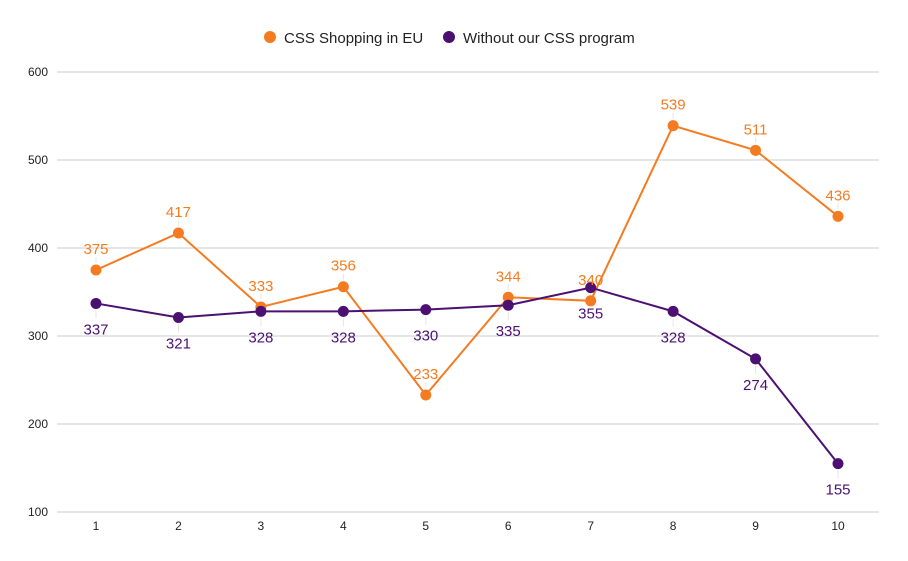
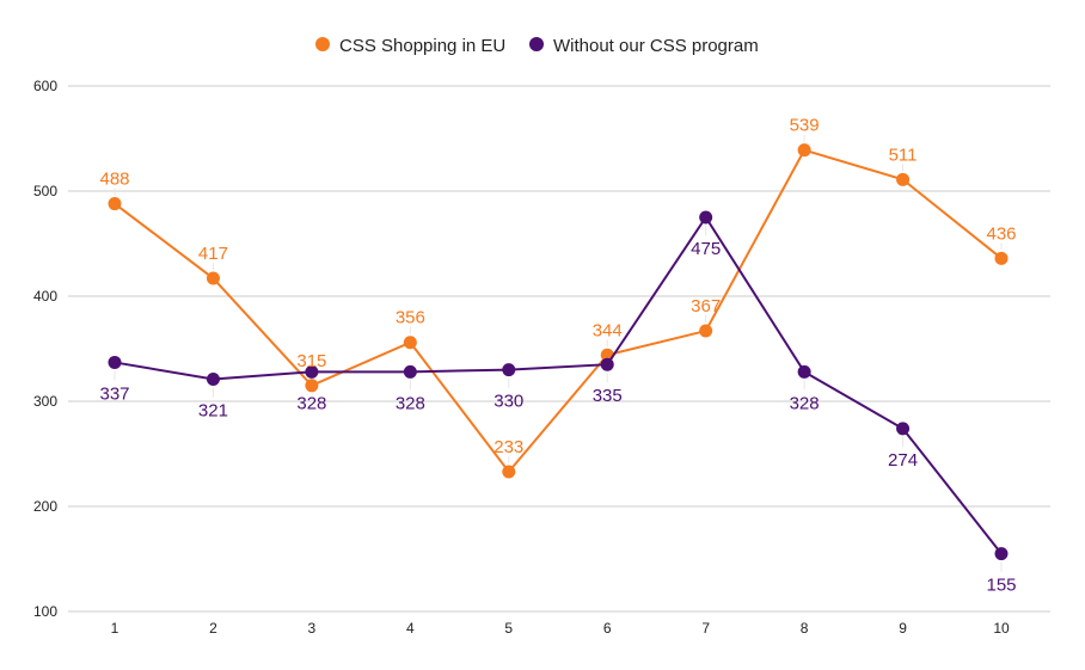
CSS Shopping in EU/1: 375 -> 488
CSS Shopping in EU/3: 333 -> 315
CSS Shopping in EU/7: 340 -> 367
Without our CSS program/7: 355 -> 475
